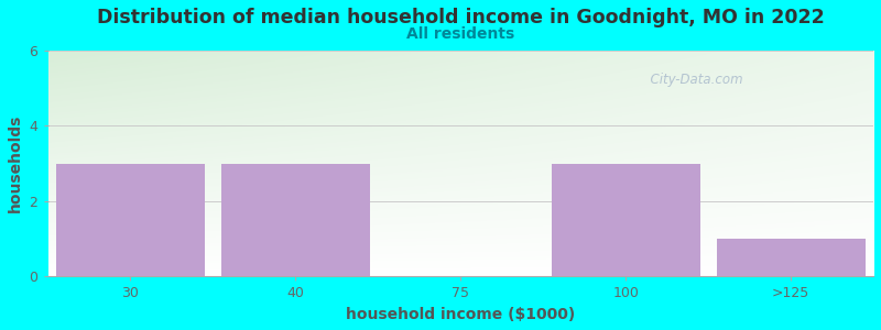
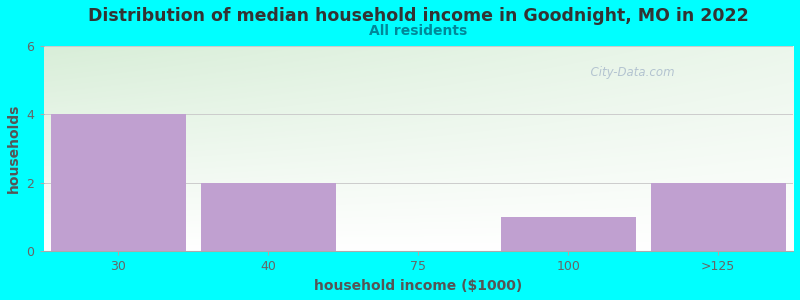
30: 3 -> 4
40: 3 -> 2
100: 3 -> 1
>125: 1 -> 2
